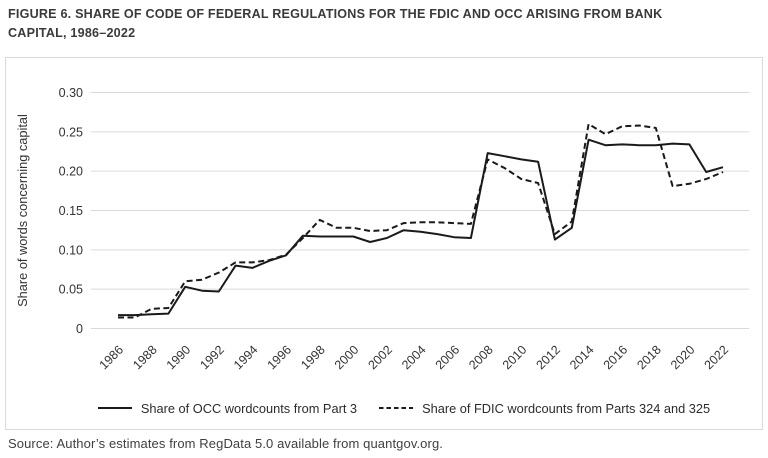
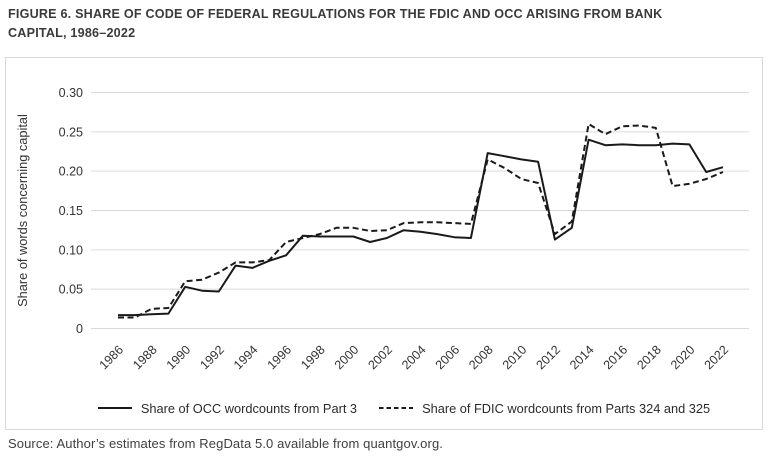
Share of FDIC wordcounts from Parts 324 and 325/1996: 0.09 -> 0.11
Share of FDIC wordcounts from Parts 324 and 325/1998: 0.14 -> 0.12
